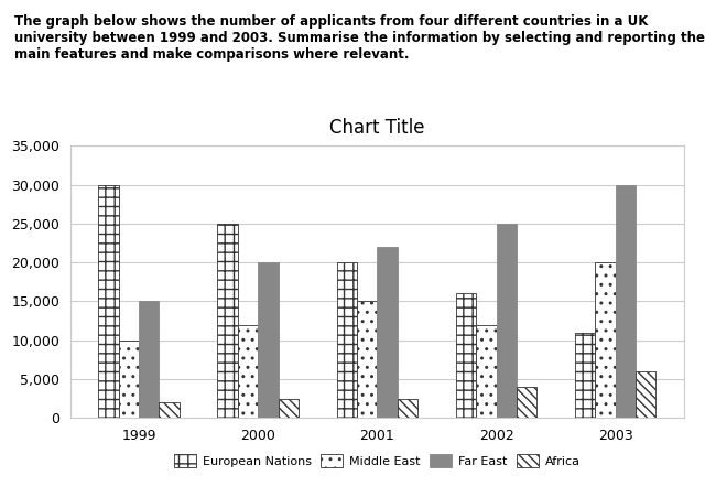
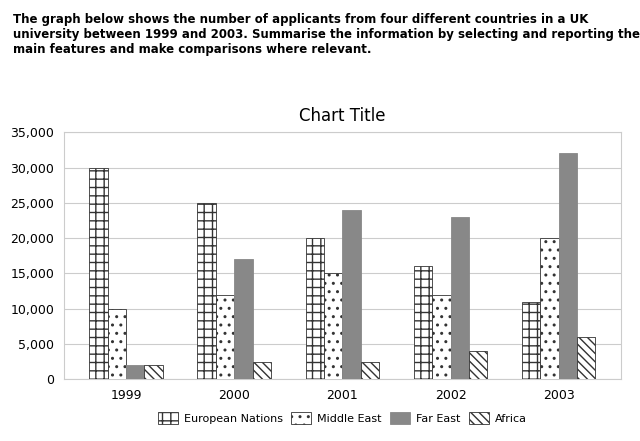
Far East/1999: 15,000 -> 2,000
Far East/2000: 20,000 -> 17,000
Far East/2001: 22,000 -> 24,000
Far East/2002: 25,000 -> 23,000
Far East/2003: 30,000 -> 32,000
